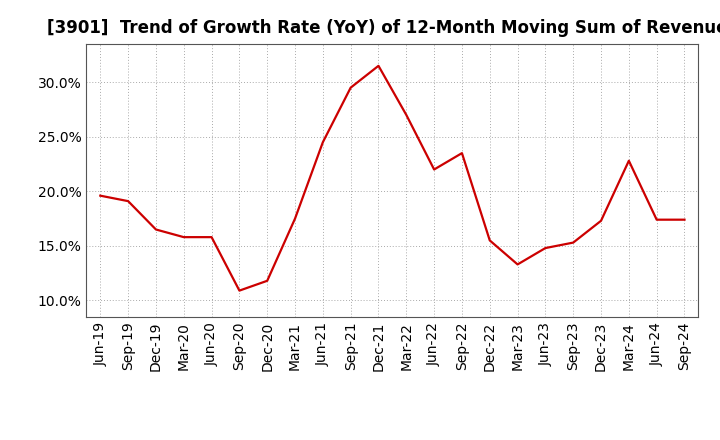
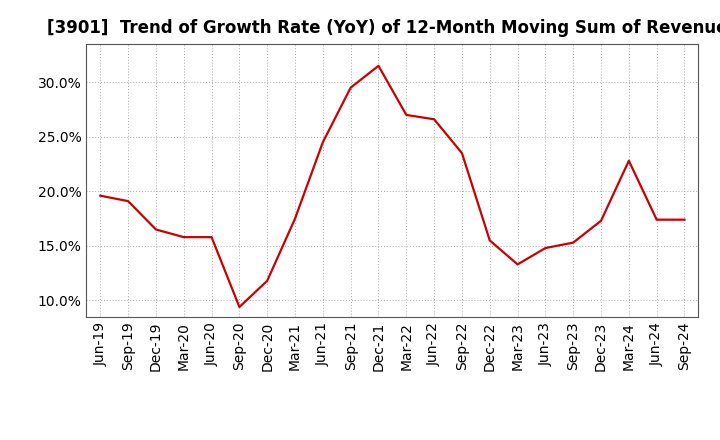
Sep-20: 10.9% -> 9.4%
Jun-22: 22.0% -> 26.6%
